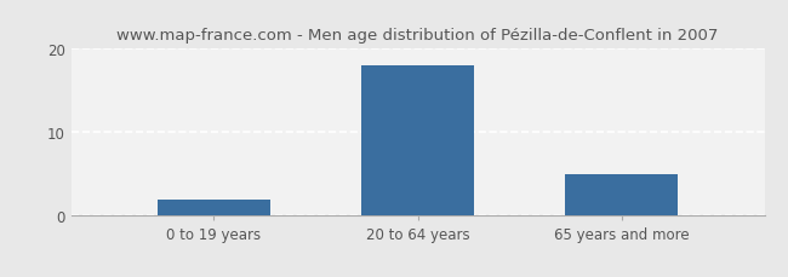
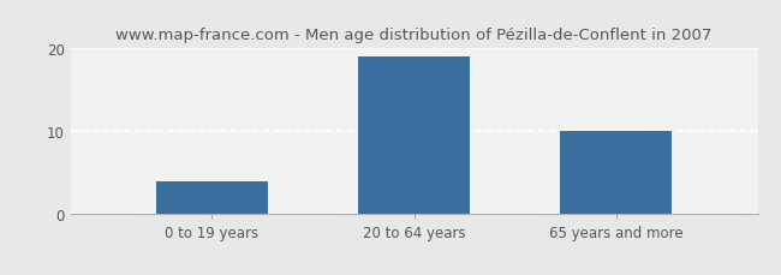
0 to 19 years: 2 -> 4
20 to 64 years: 18 -> 19
65 years and more: 5 -> 10
